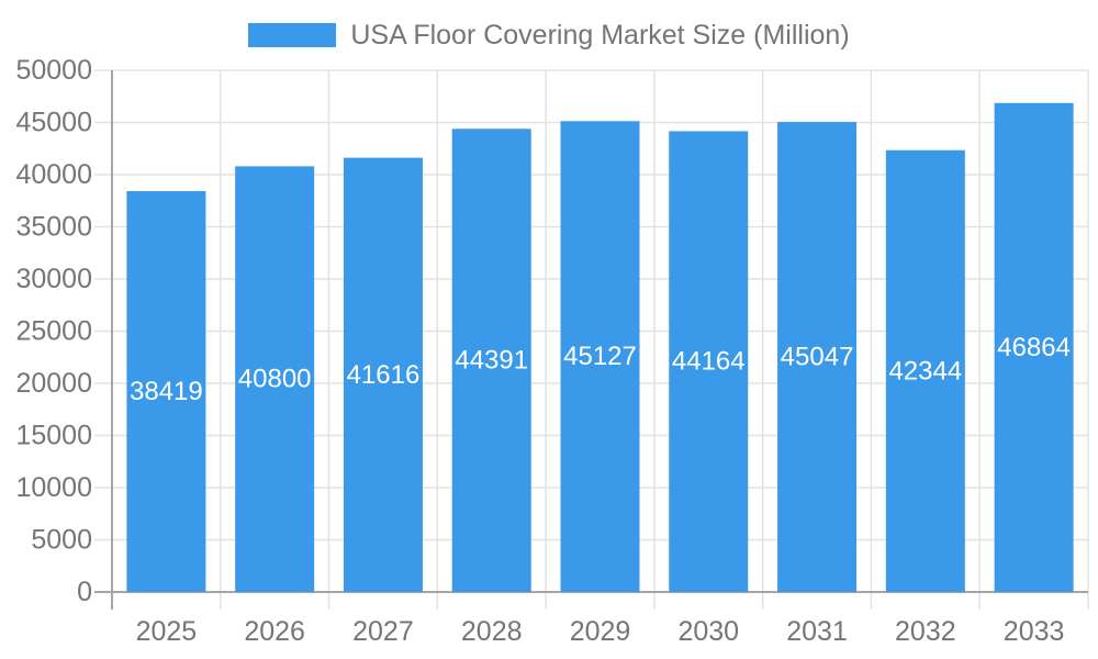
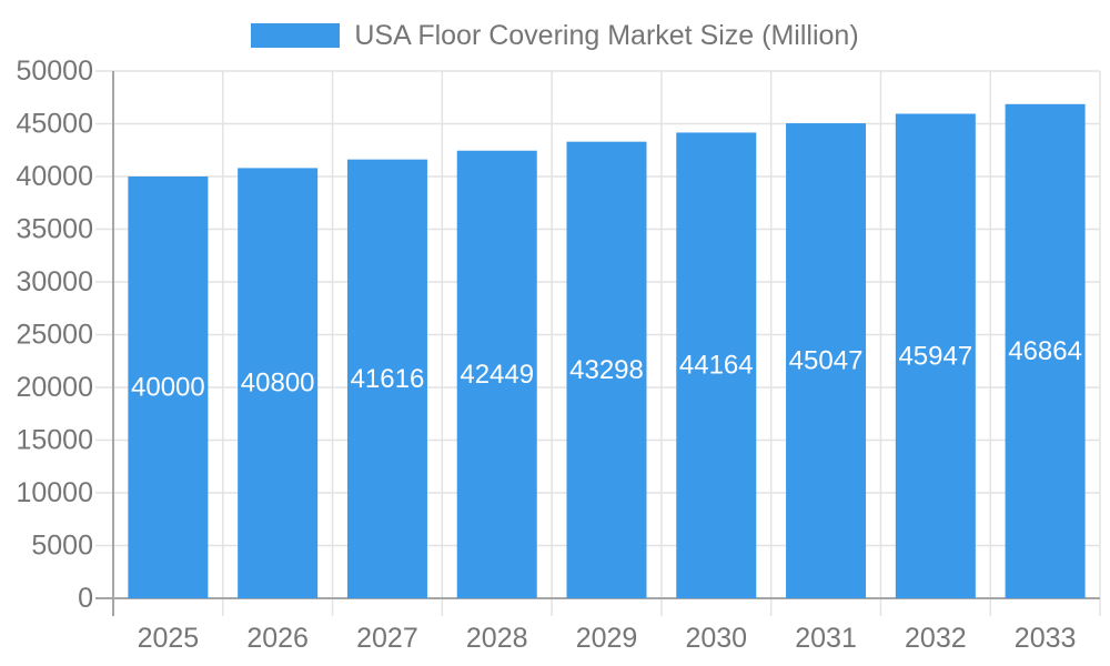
2025: 38419 -> 40000
2028: 44391 -> 42449
2029: 45127 -> 43298
2032: 42344 -> 45947
